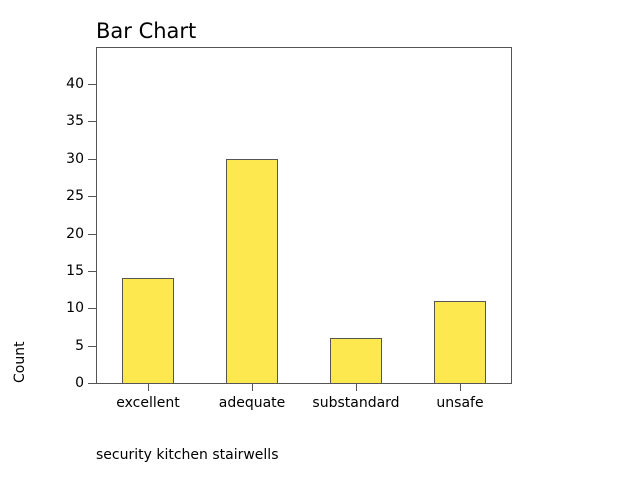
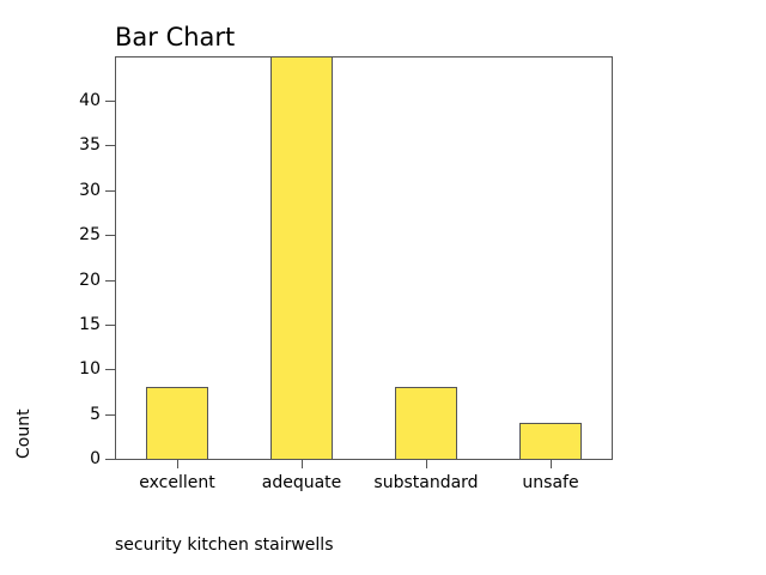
excellent: 14 -> 8
adequate: 30 -> 45
substandard: 6 -> 8
unsafe: 11 -> 4
